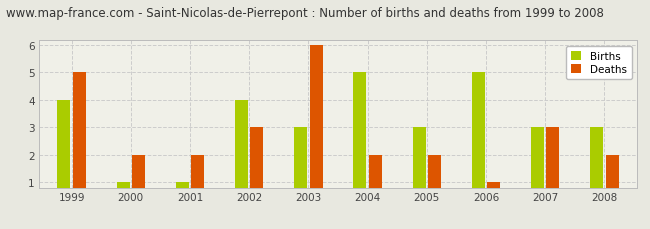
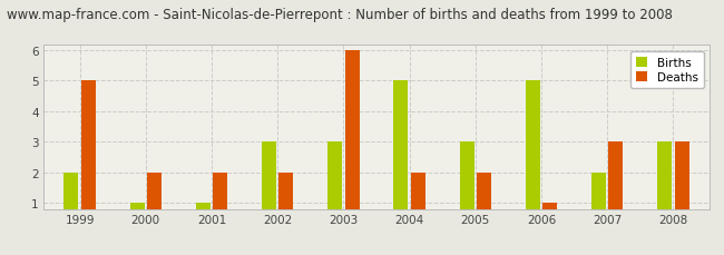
Births/1999: 4 -> 2
Births/2002: 4 -> 3
Deaths/2002: 3 -> 2
Births/2007: 3 -> 2
Deaths/2008: 2 -> 3
